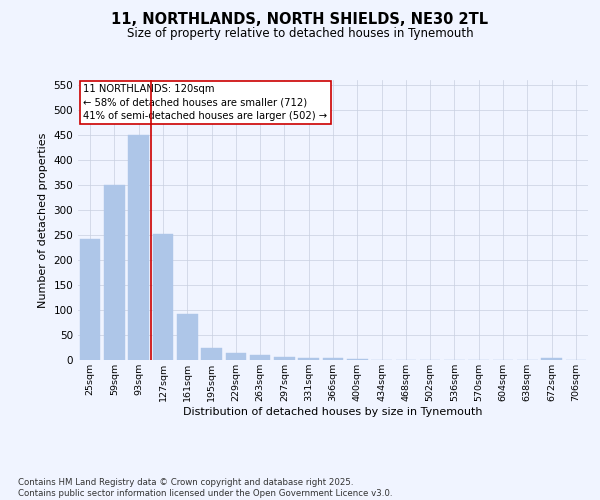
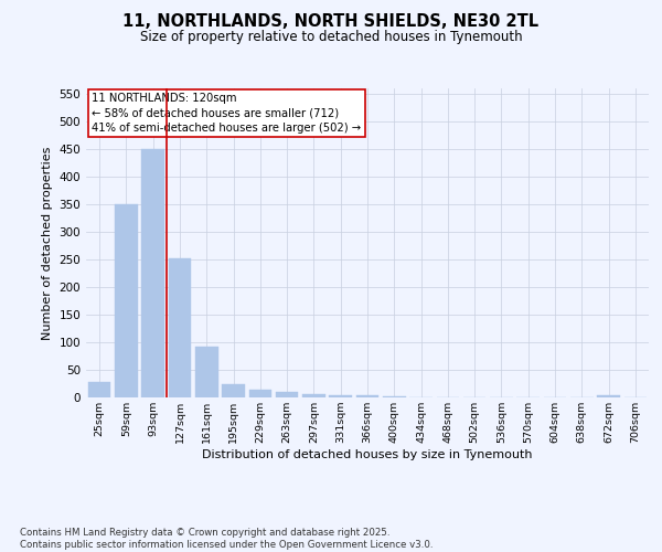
25sqm: 242 -> 28
